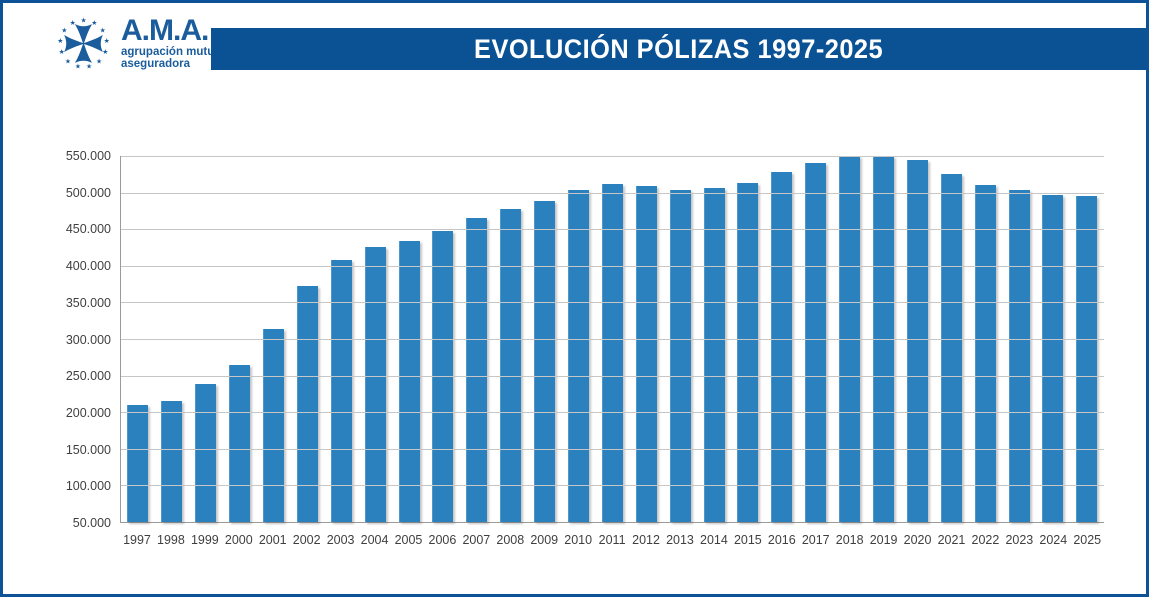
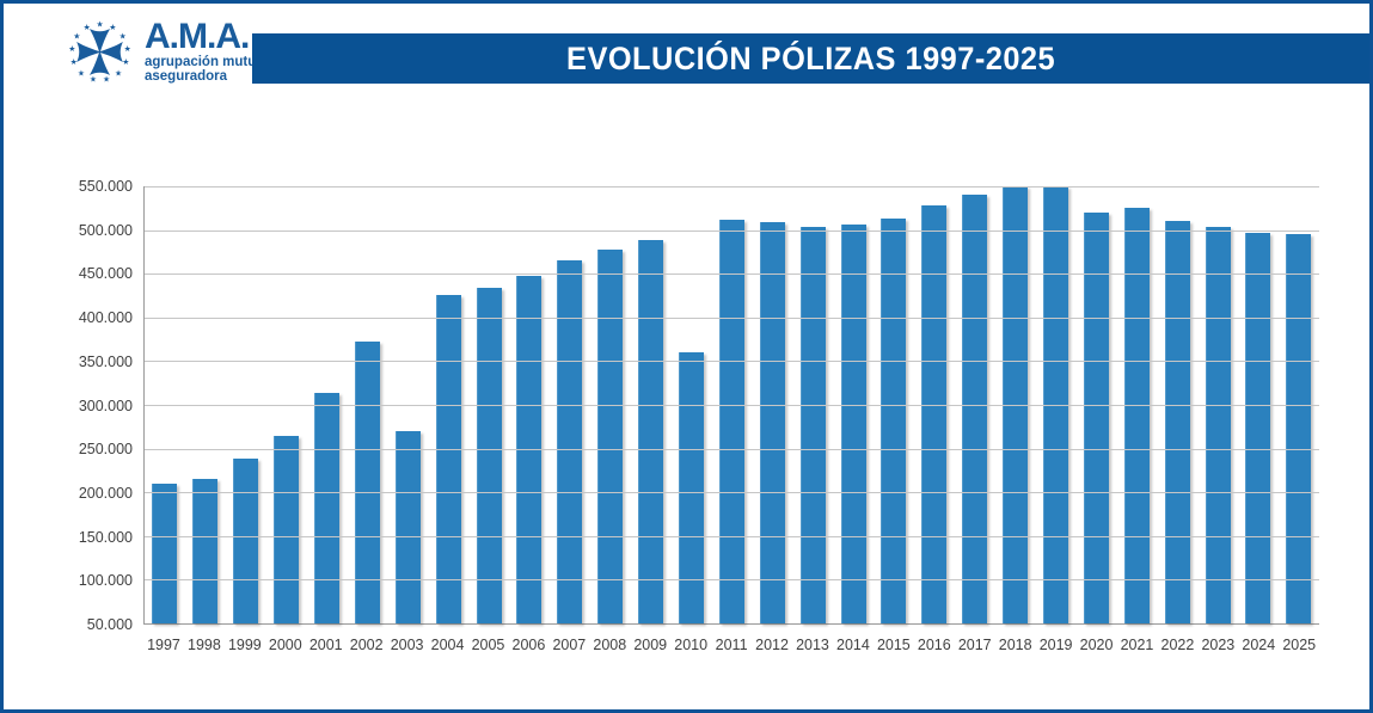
2003: 410000 -> 270000
2010: 500000 -> 360000
2020: 540000 -> 520000
